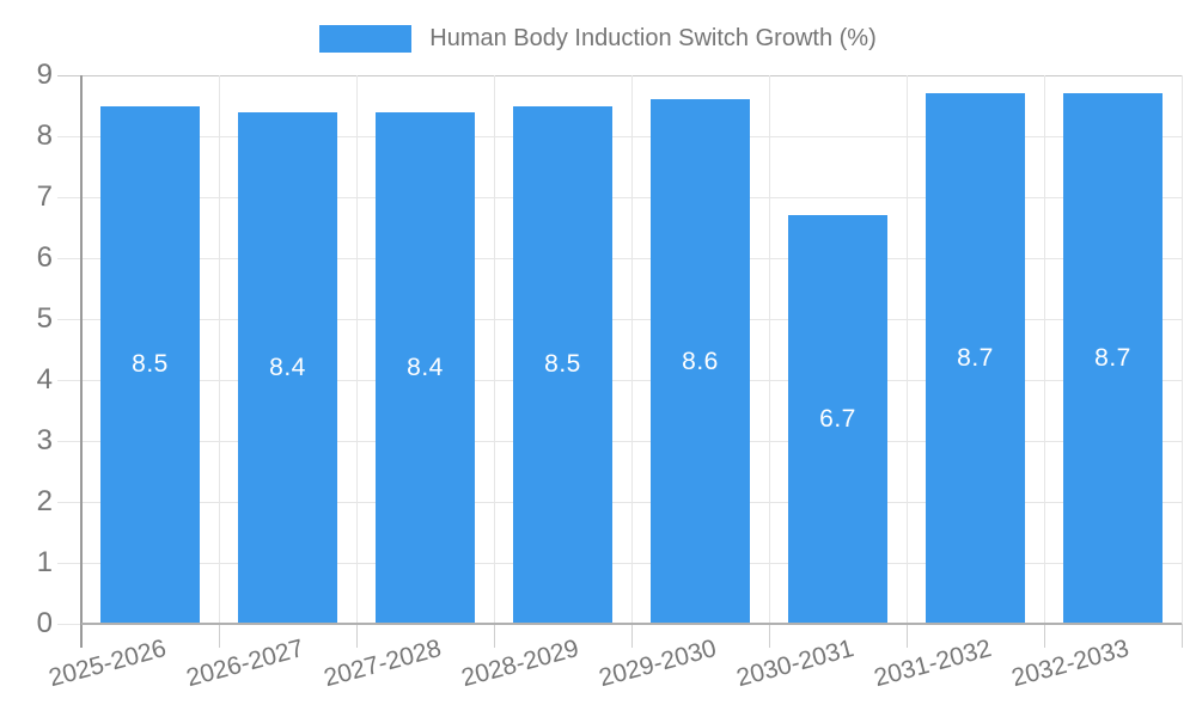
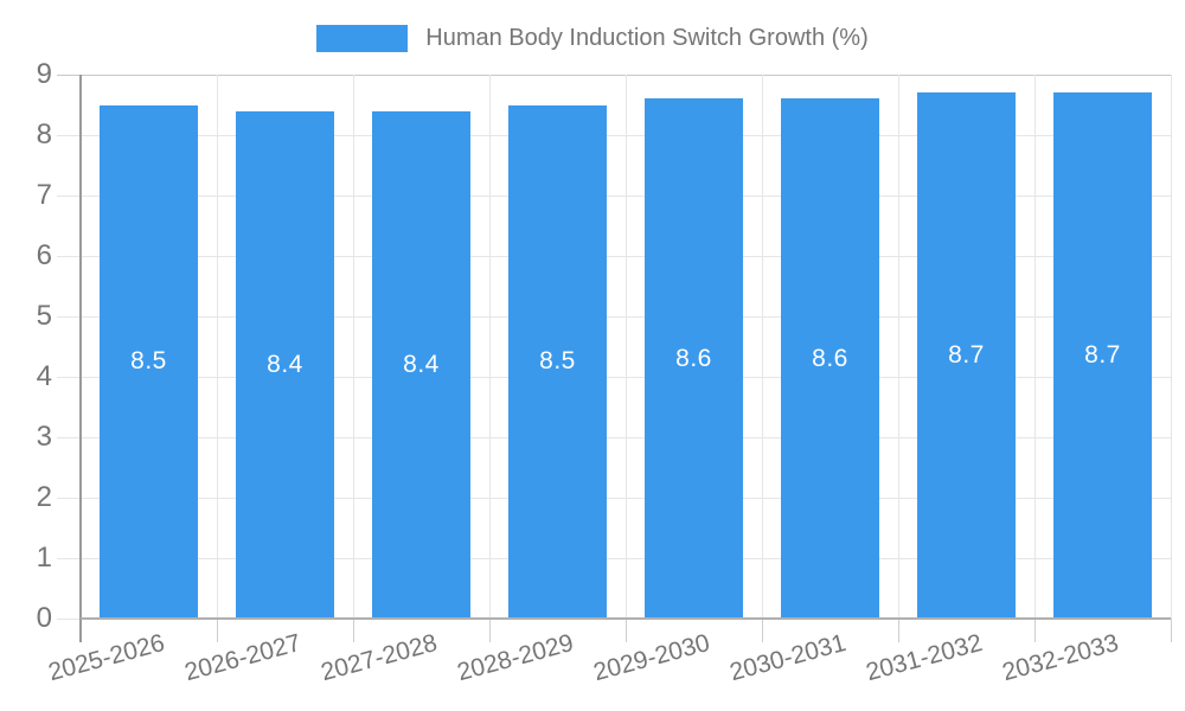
2030-2031: 6.7 -> 8.6
